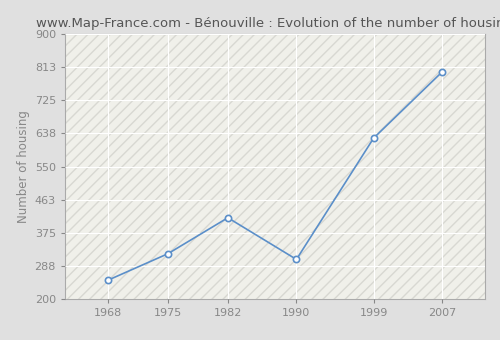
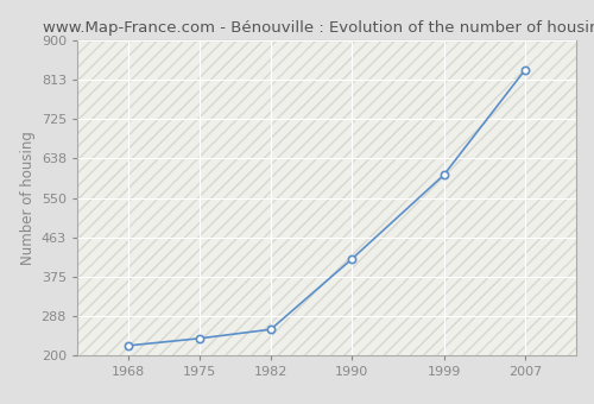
1968: 250 -> 222
1975: 320 -> 238
1982: 415 -> 258
1990: 305 -> 415
1999: 625 -> 601
2007: 800 -> 835
